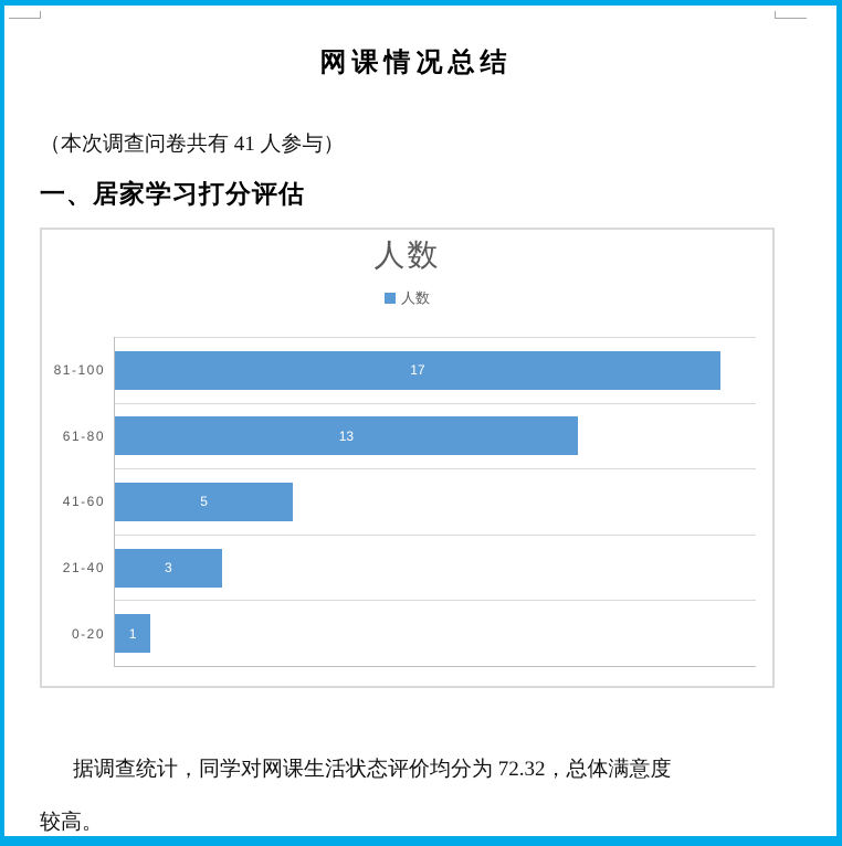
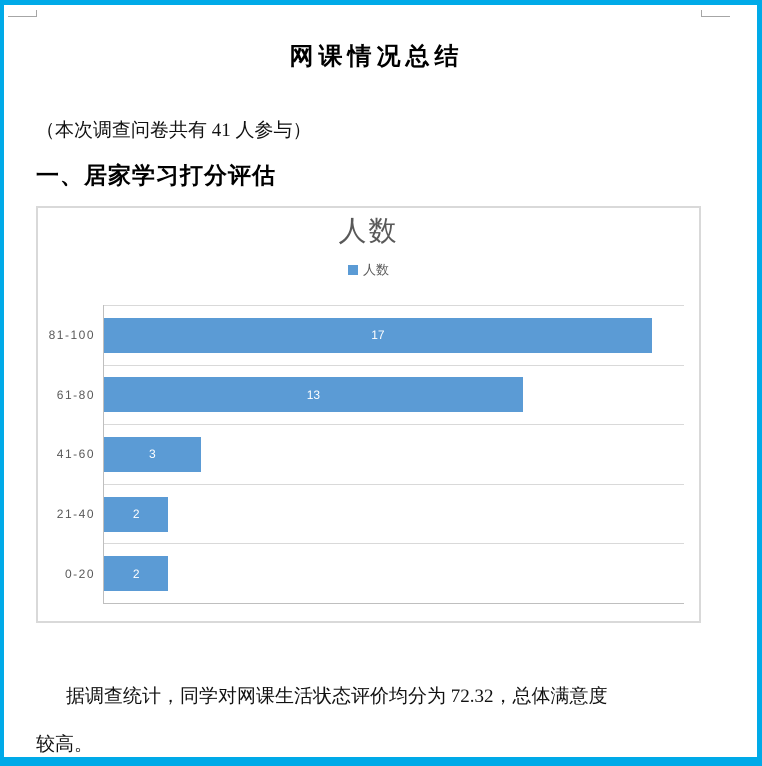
41-60: 5 -> 3
21-40: 3 -> 2
0-20: 1 -> 2
